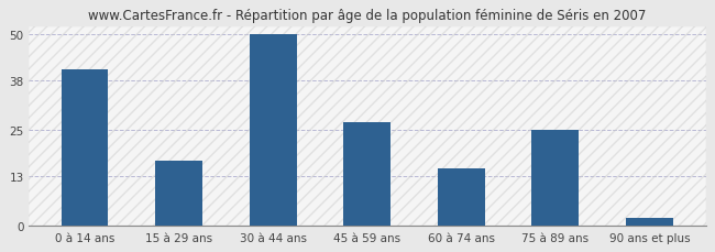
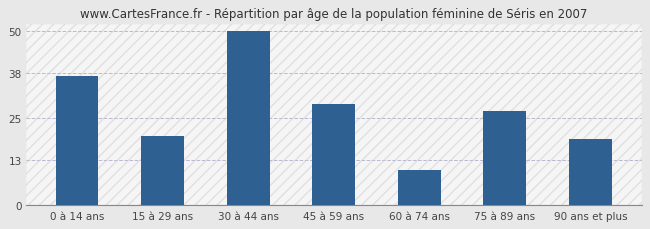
0 à 14 ans: 41 -> 37
15 à 29 ans: 17 -> 20
45 à 59 ans: 27 -> 29
60 à 74 ans: 15 -> 10
75 à 89 ans: 25 -> 27
90 ans et plus: 2 -> 19
